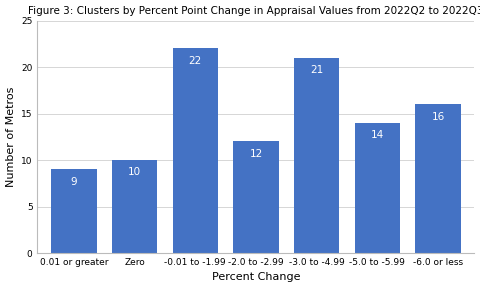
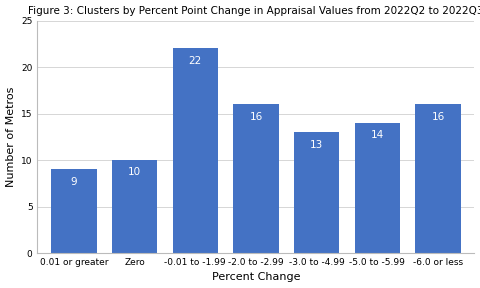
-2.0 to -2.99: 12 -> 16
-3.0 to -4.99: 21 -> 13
